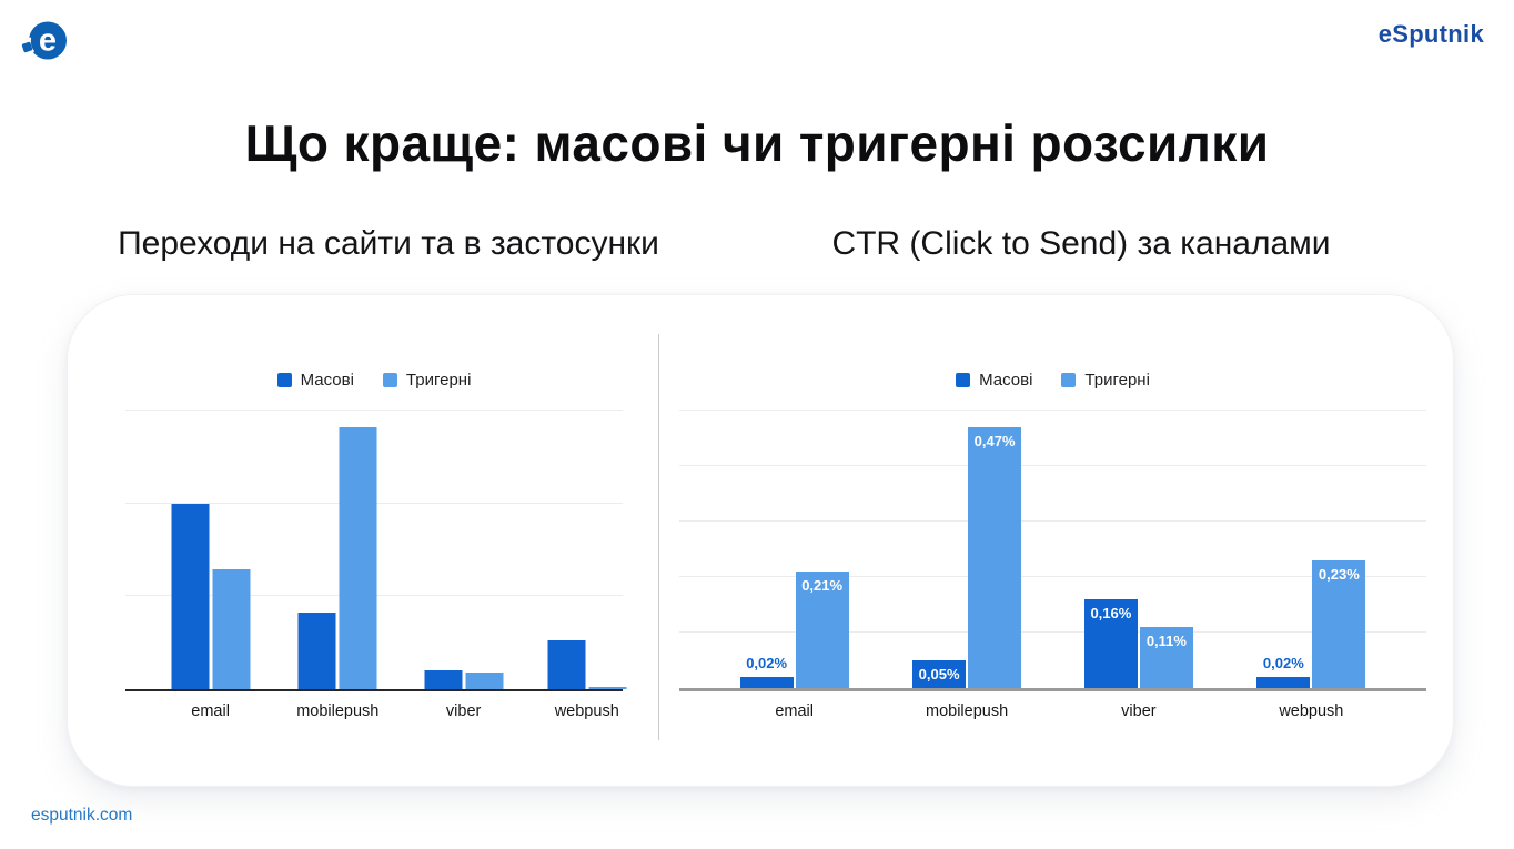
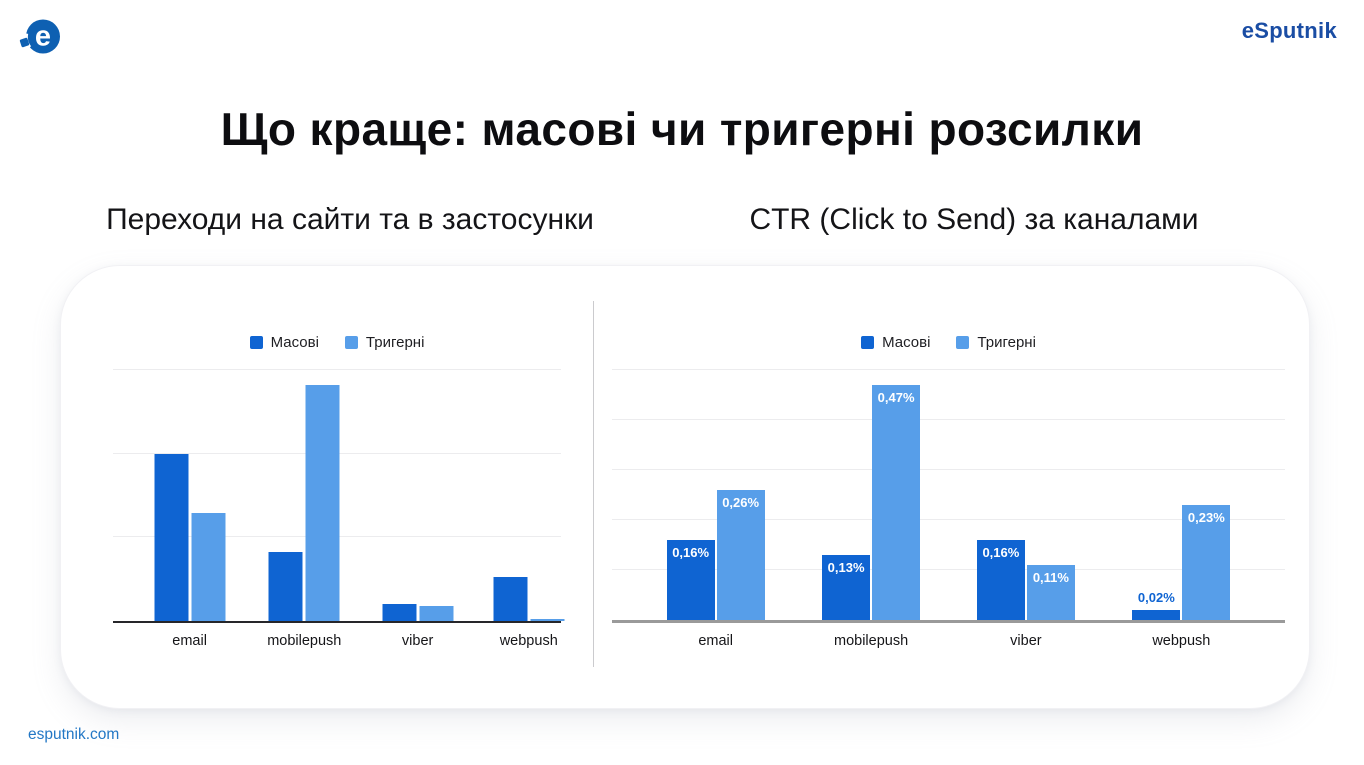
CTR (Click to Send) за каналами/Масові/email: 0,02% -> 0,16%
CTR (Click to Send) за каналами/Тригерні/email: 0,21% -> 0,26%
CTR (Click to Send) за каналами/Масові/mobilepush: 0,05% -> 0,13%
